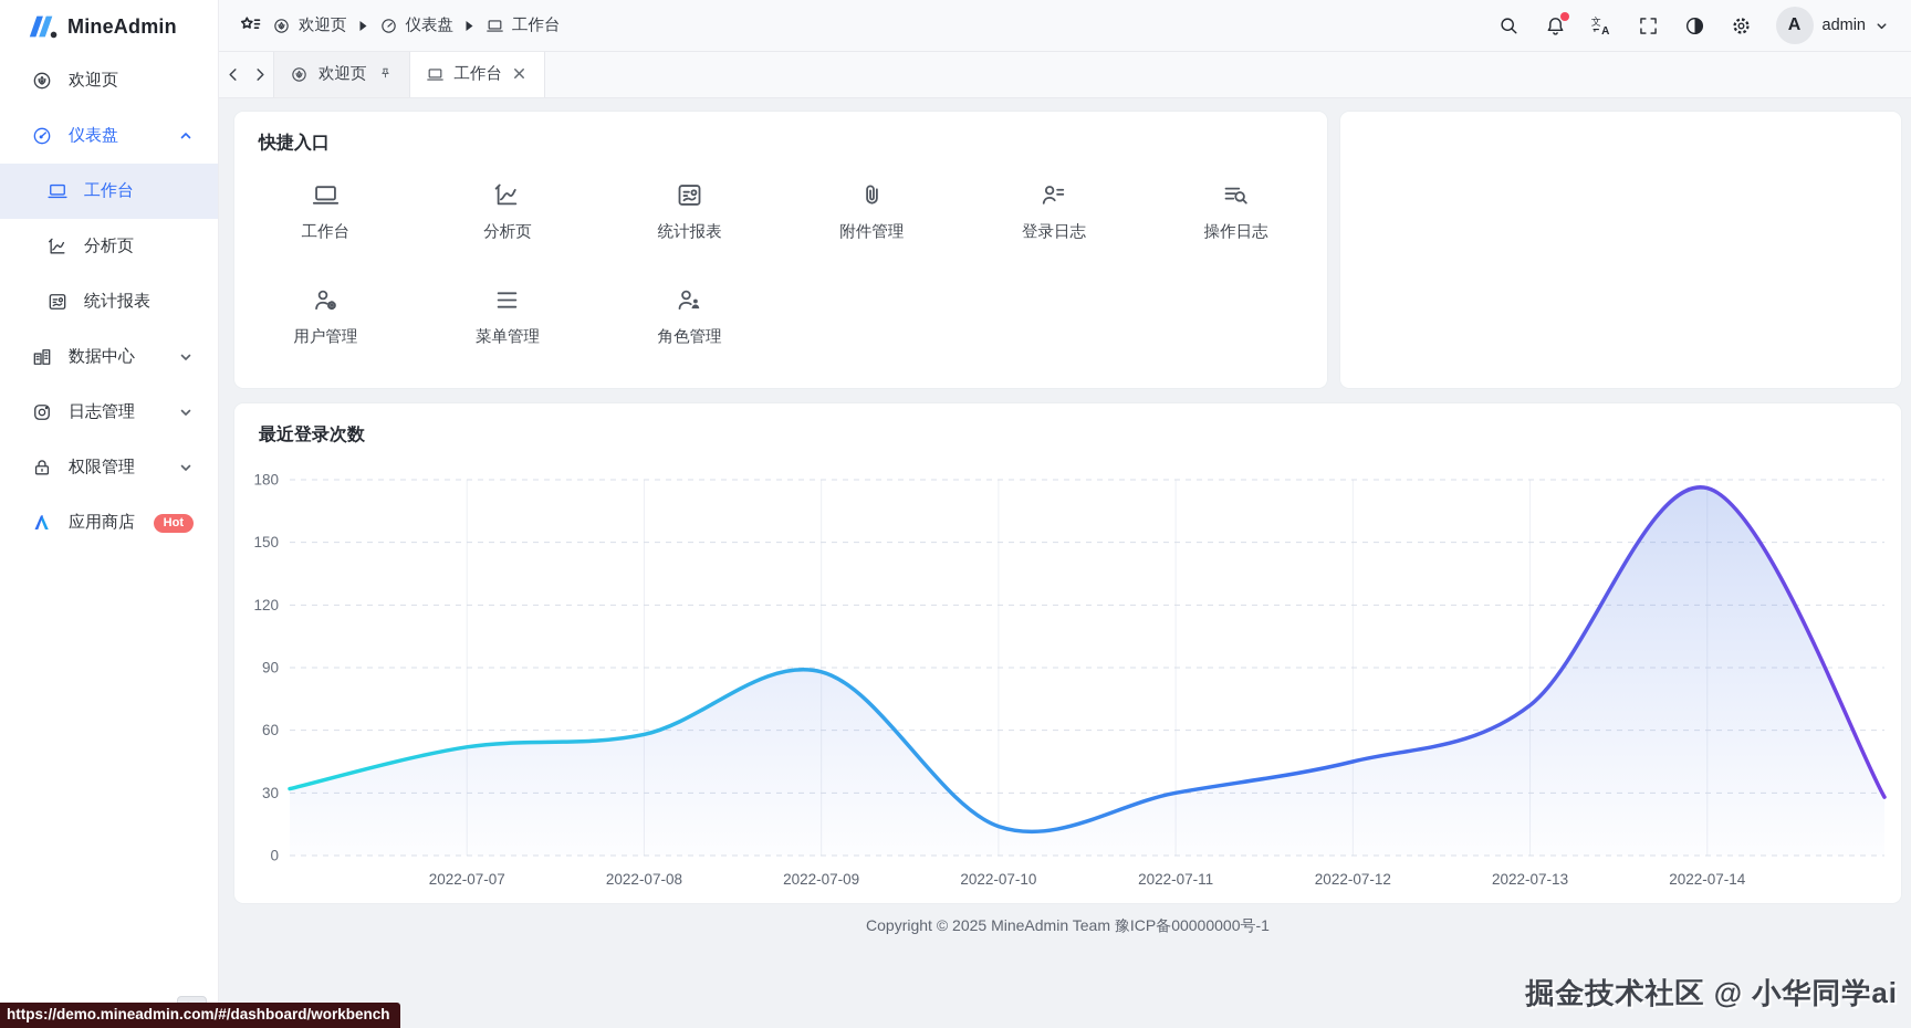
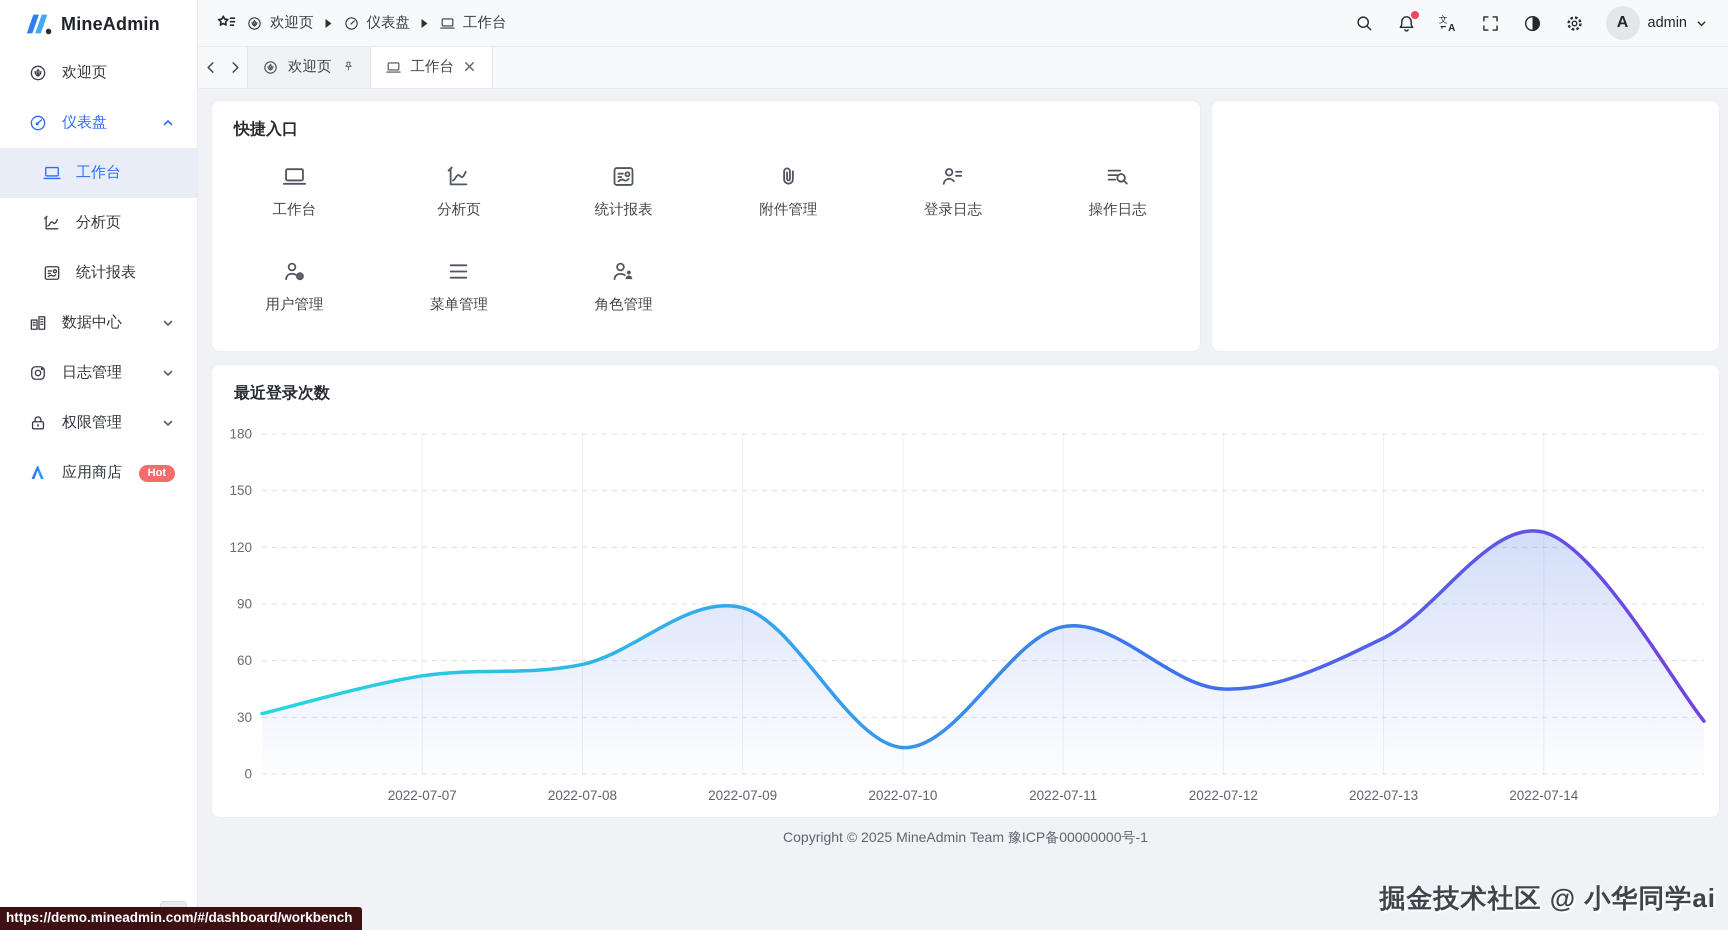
2022-07-11: 30 -> 78
2022-07-14: 176 -> 128
